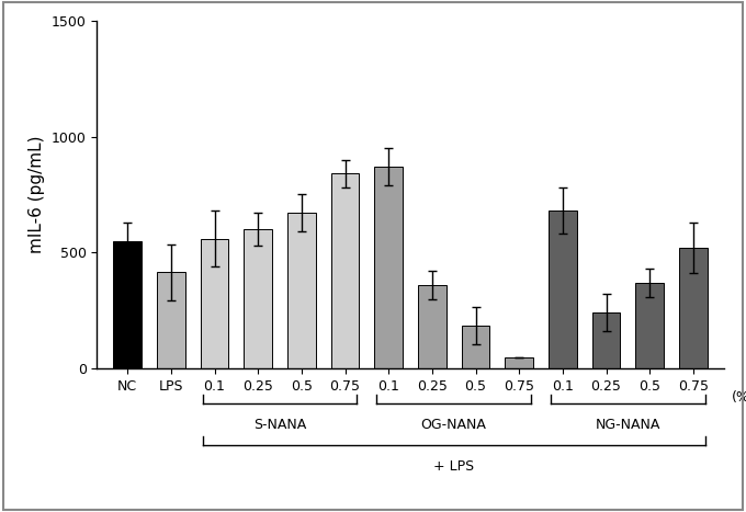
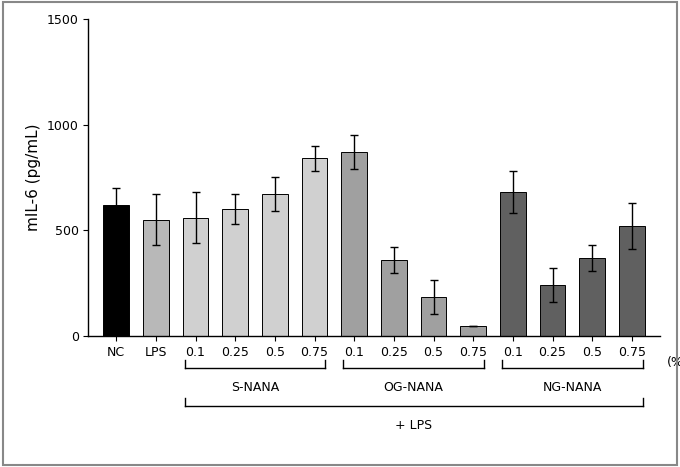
NC: 550 -> 620
LPS: 415 -> 550
